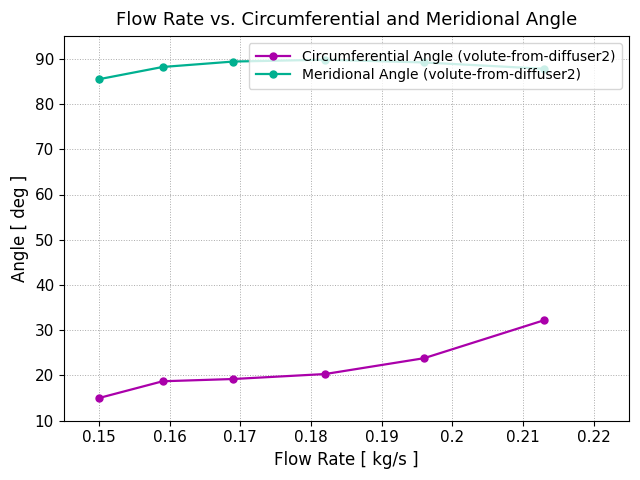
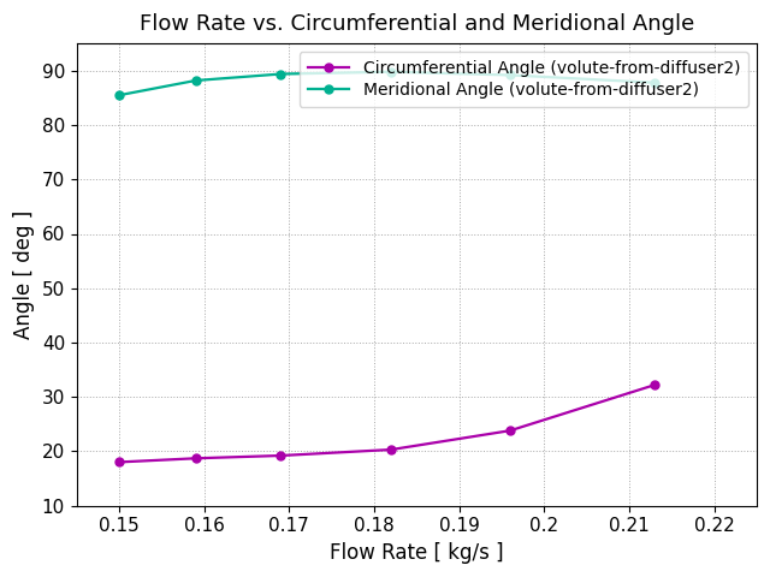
Circumferential Angle (volute-from-diffuser2)/0.15: 15.0 -> 18.0
